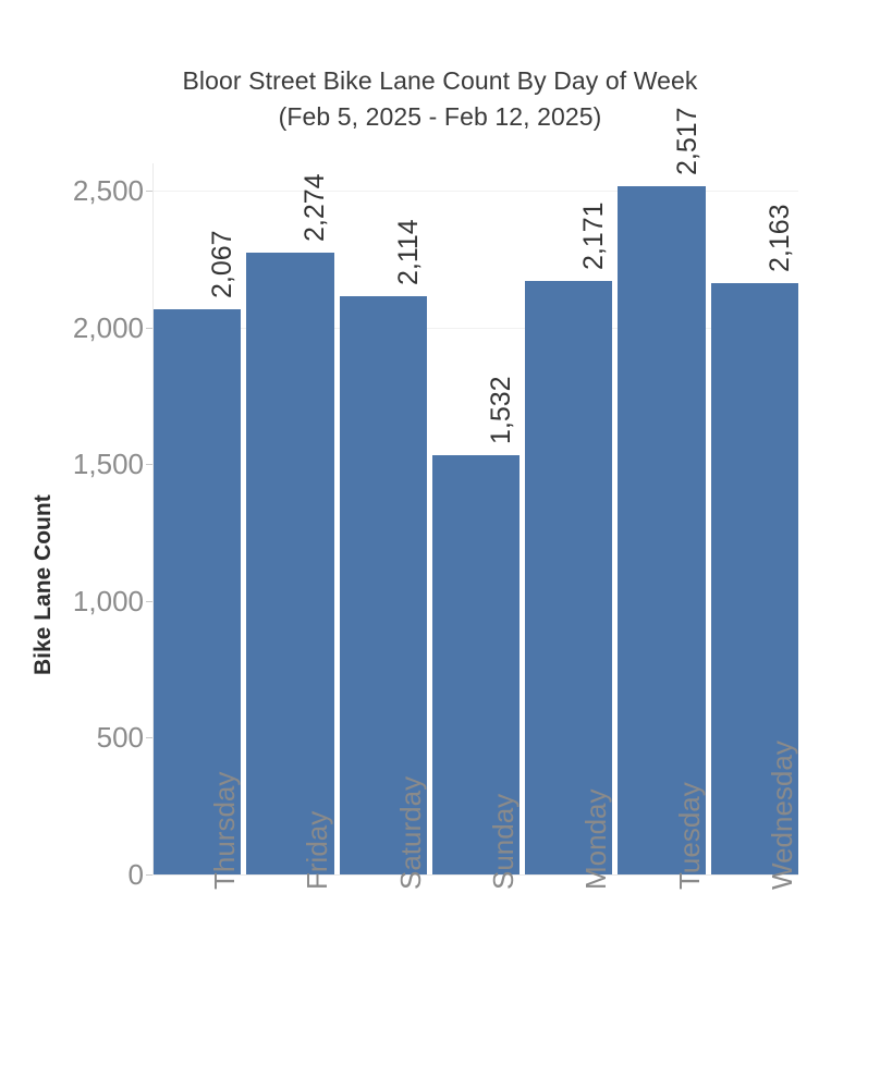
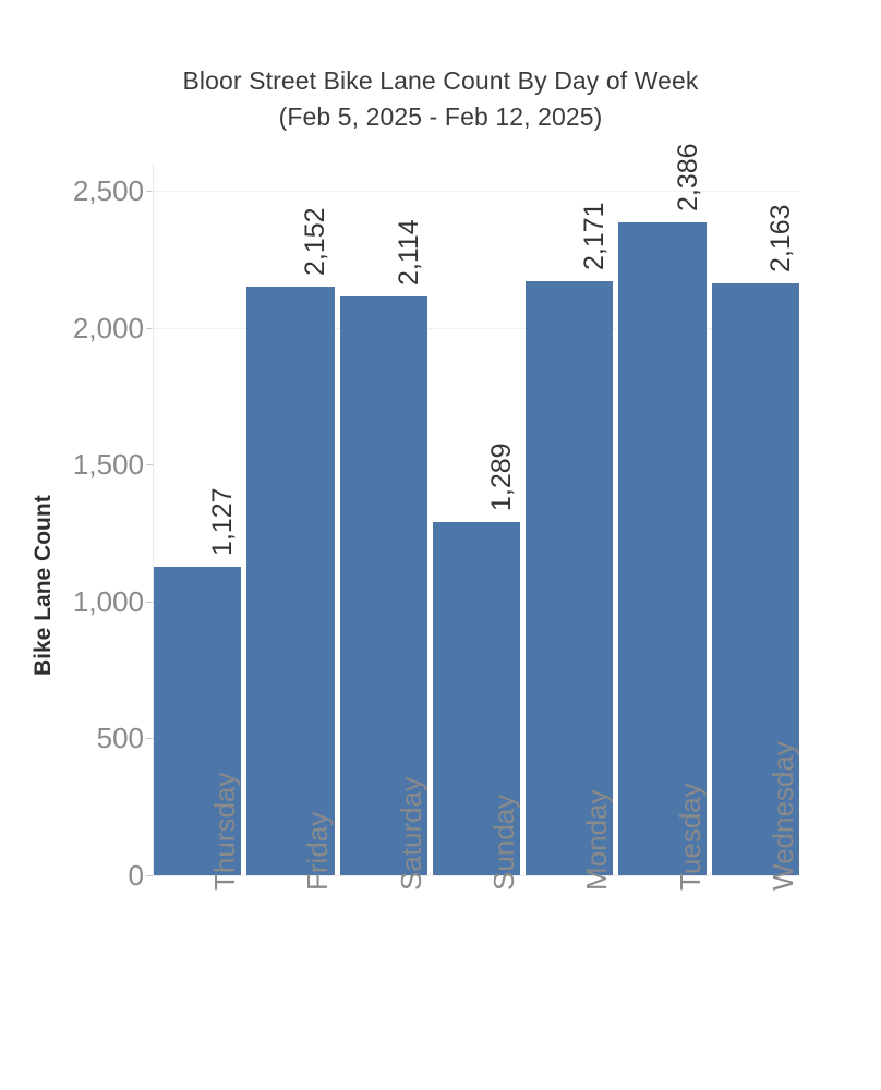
Thursday: 2,067 -> 1,127
Friday: 2,274 -> 2,152
Sunday: 1,532 -> 1,289
Tuesday: 2,517 -> 2,386
